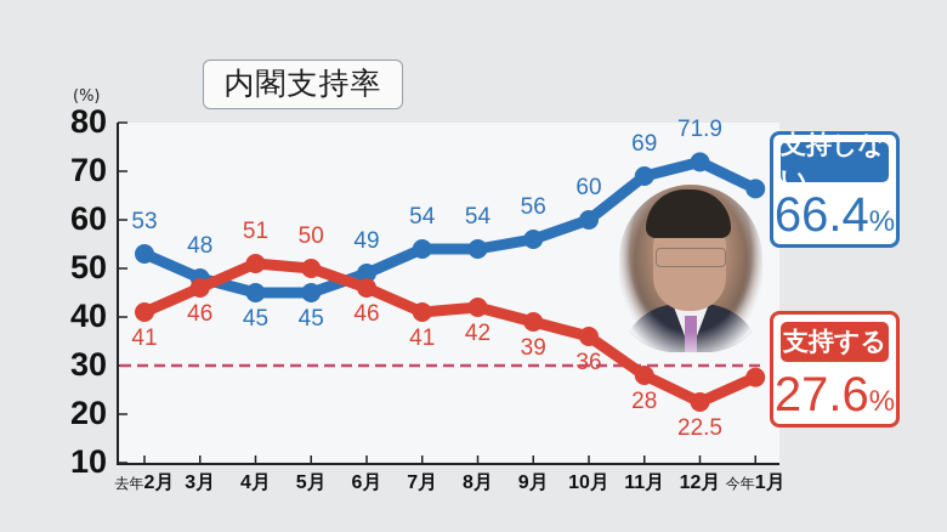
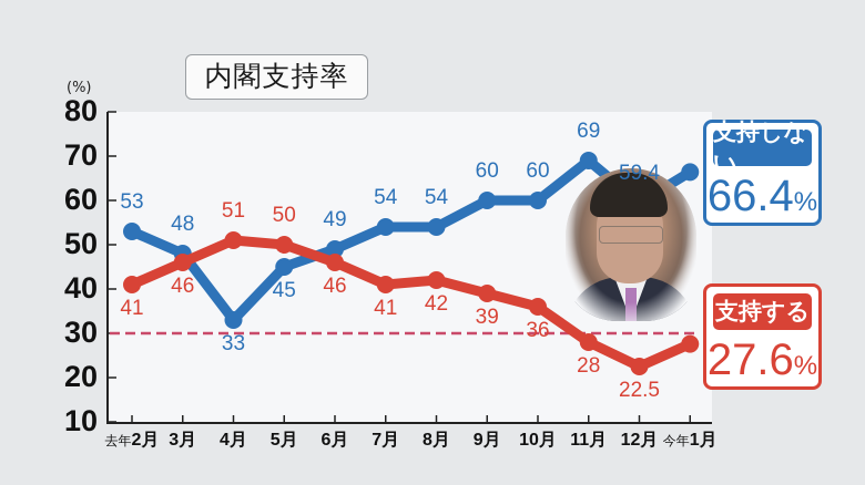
支持しない/4月: 45 -> 33
支持しない/9月: 56 -> 60
支持しない/12月: 71.9 -> 59.4
